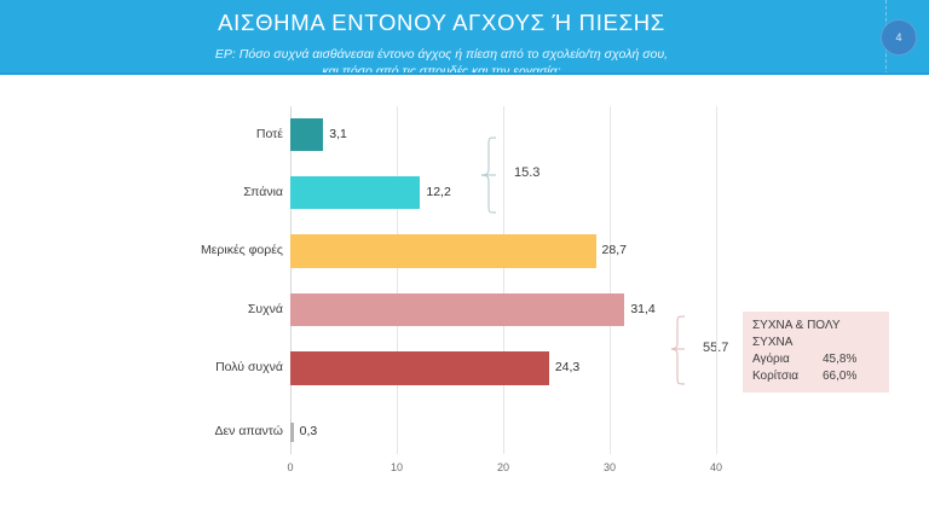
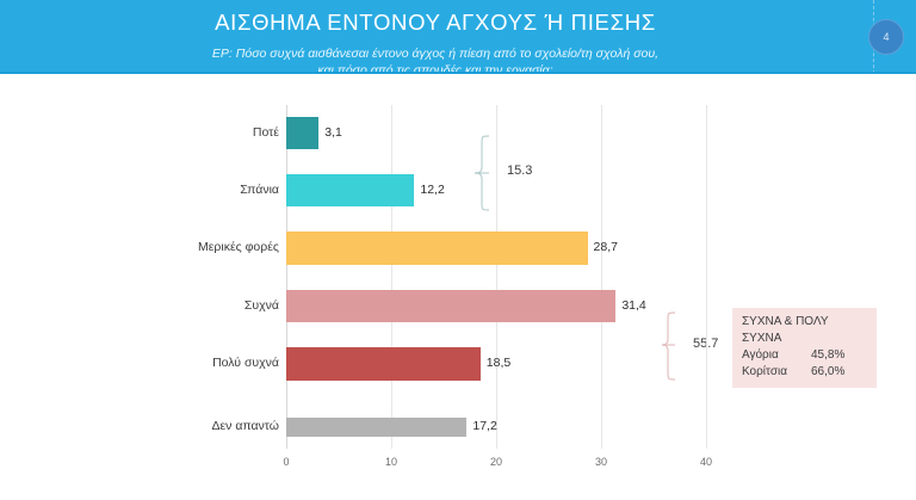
Πολύ συχνά: 24,3 -> 18,5
Δεν απαντώ: 0,3 -> 17,2
